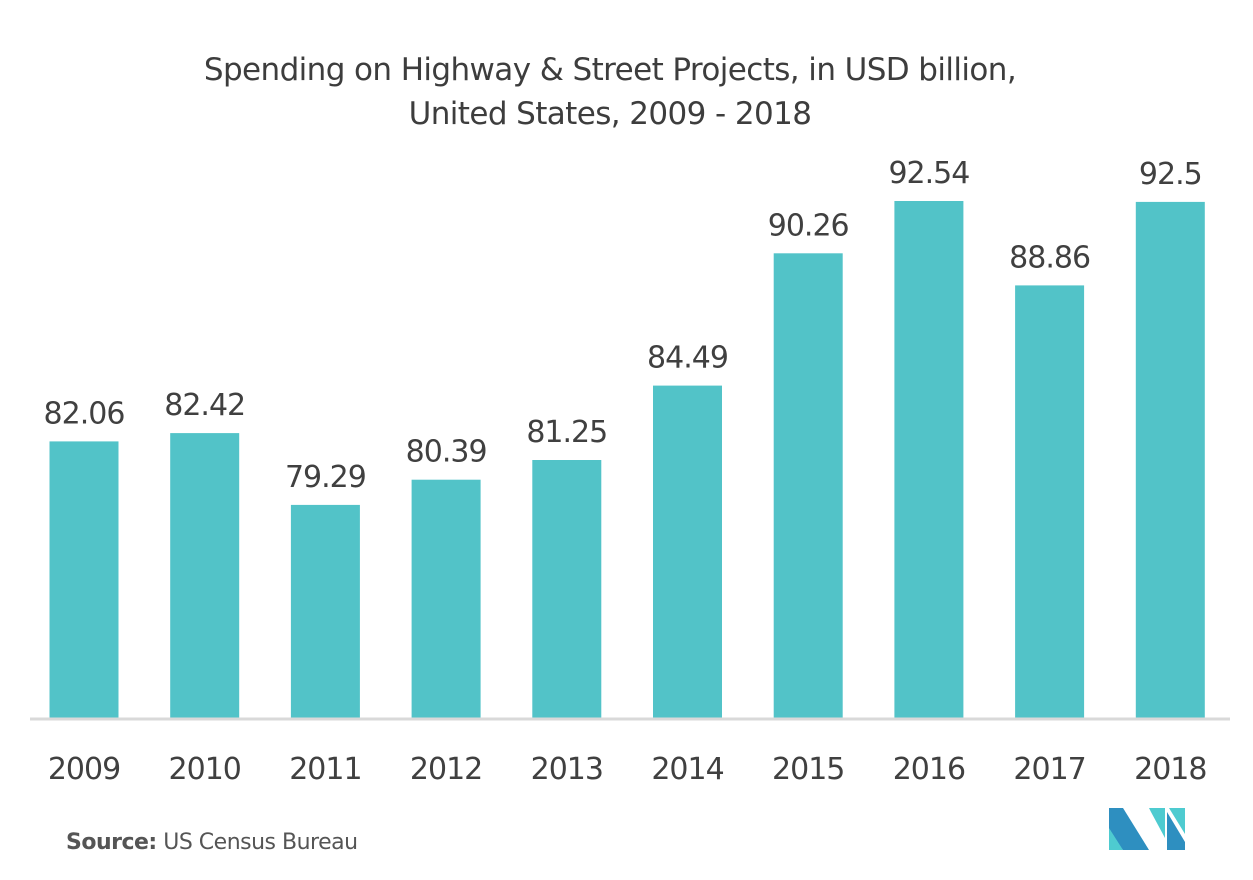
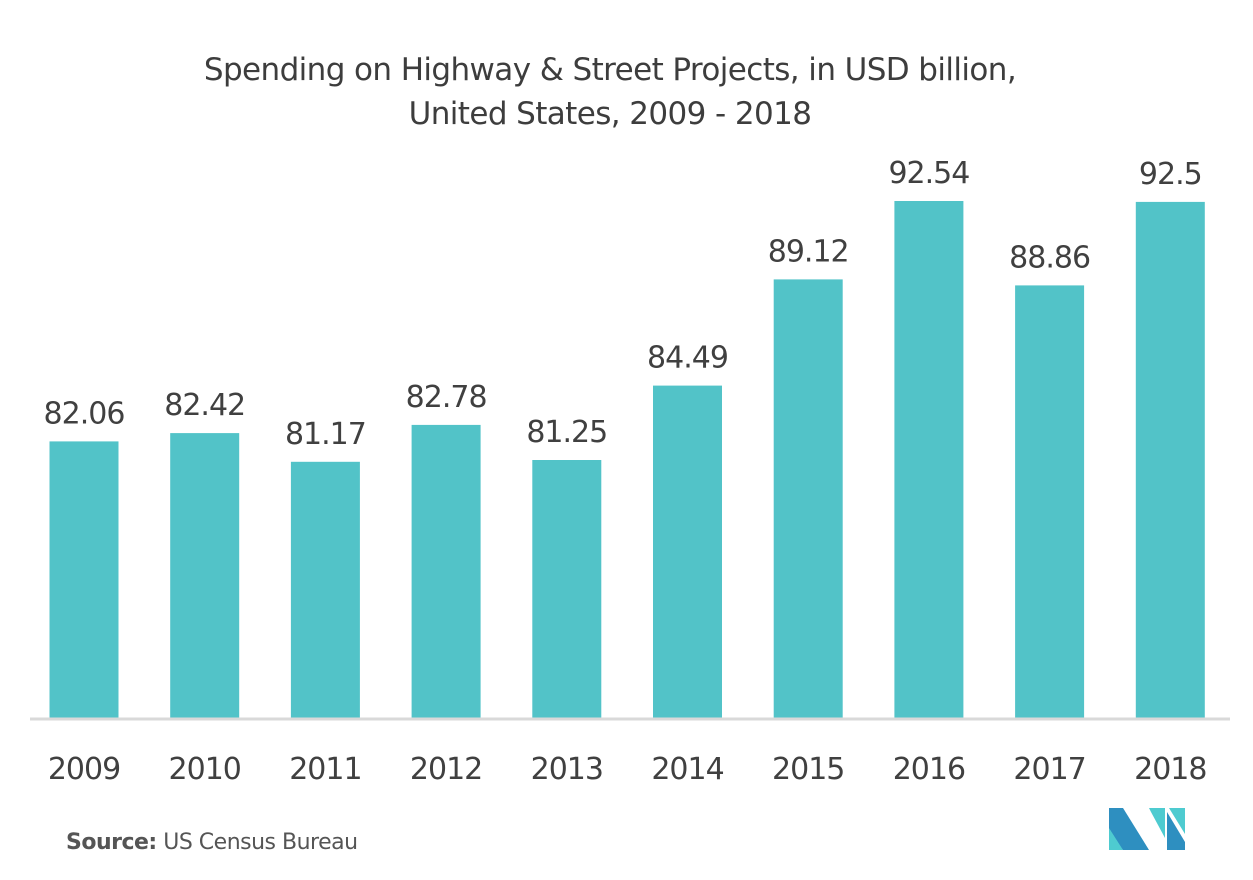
2011: 79.29 -> 81.17
2012: 80.39 -> 82.78
2015: 90.26 -> 89.12
